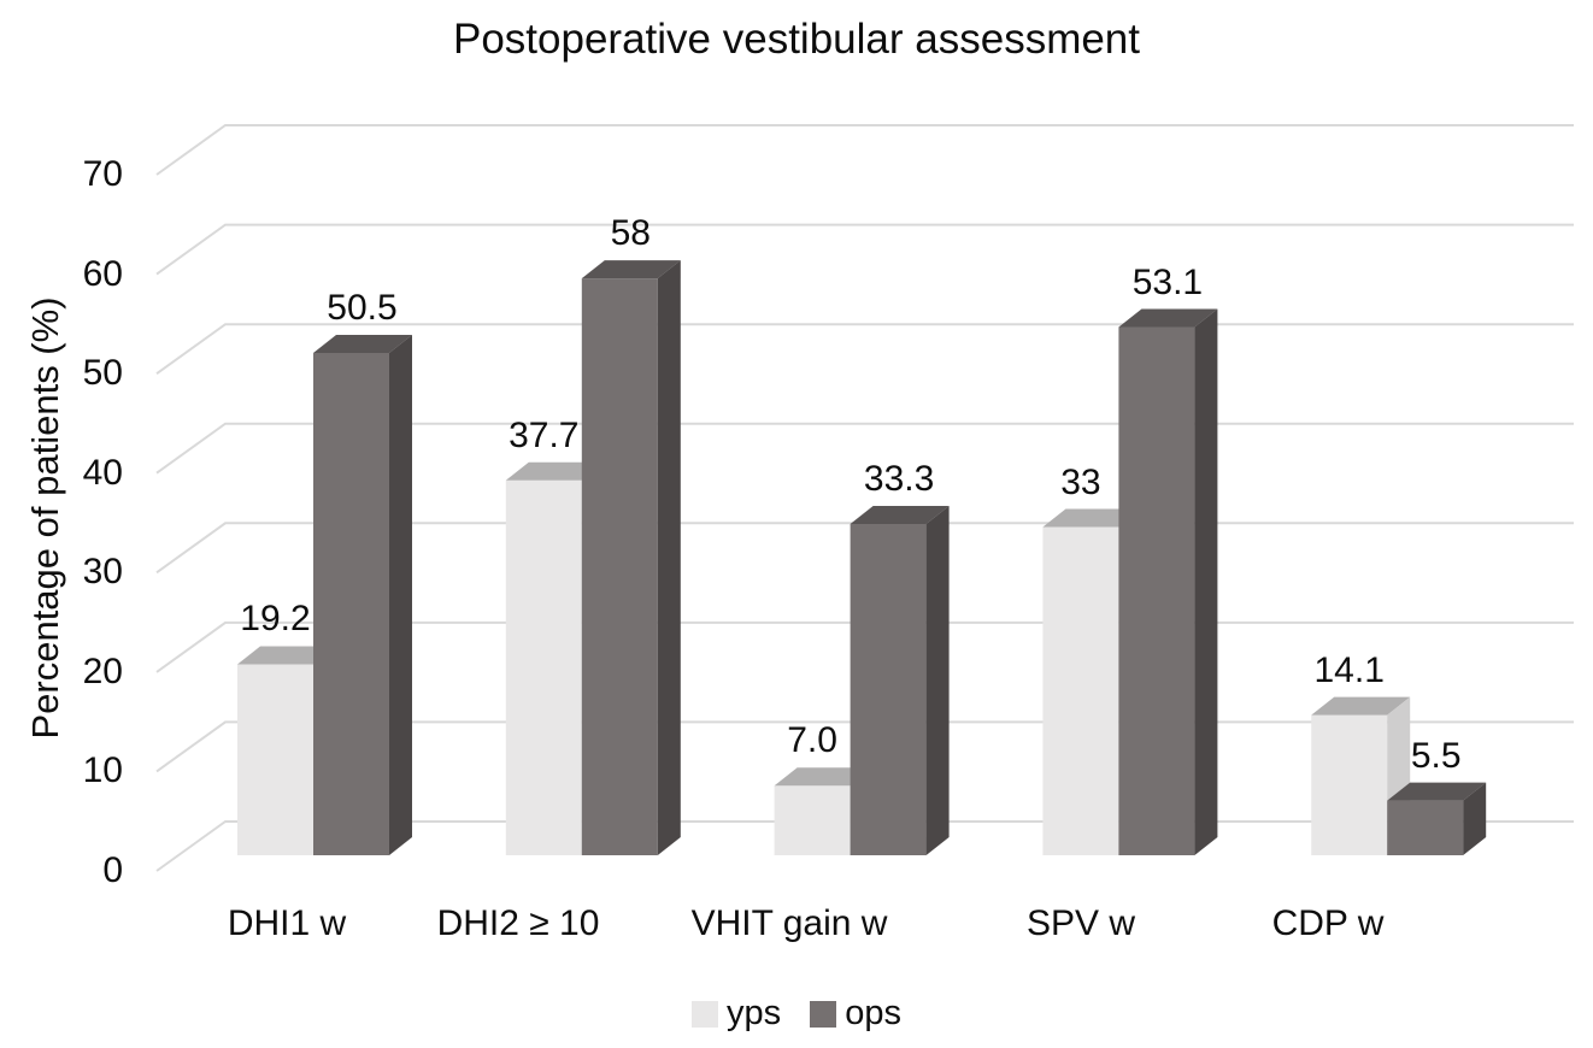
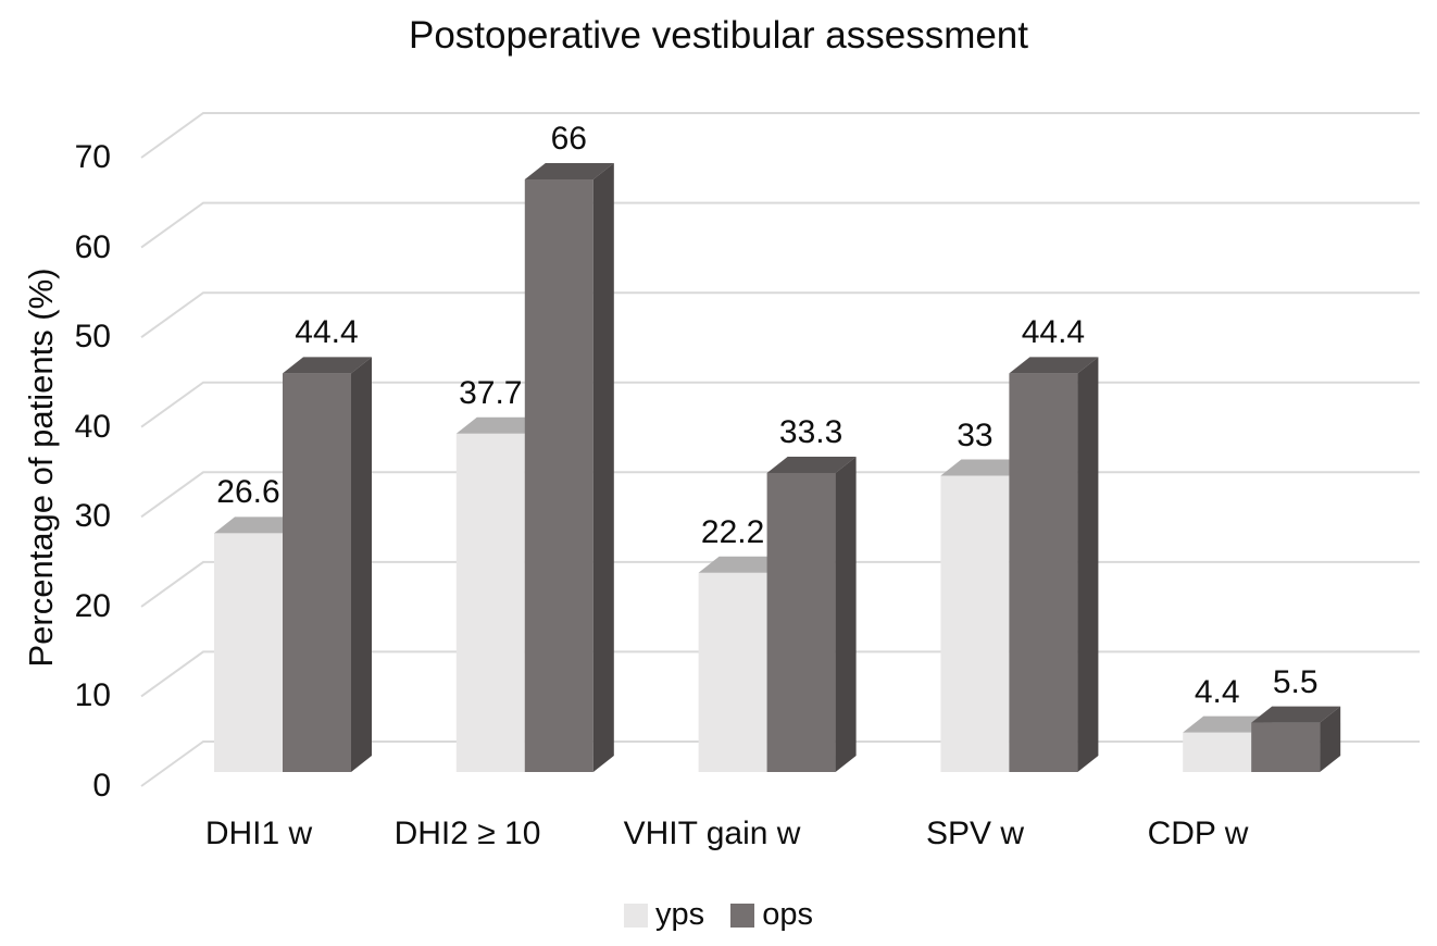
yps/DHI1 w: 19.2 -> 26.6
ops/DHI1 w: 50.5 -> 44.4
ops/DHI2 ≥ 10: 58 -> 66
yps/VHIT gain w: 7.0 -> 22.2
ops/SPV w: 53.1 -> 44.4
yps/CDP w: 14.1 -> 4.4
